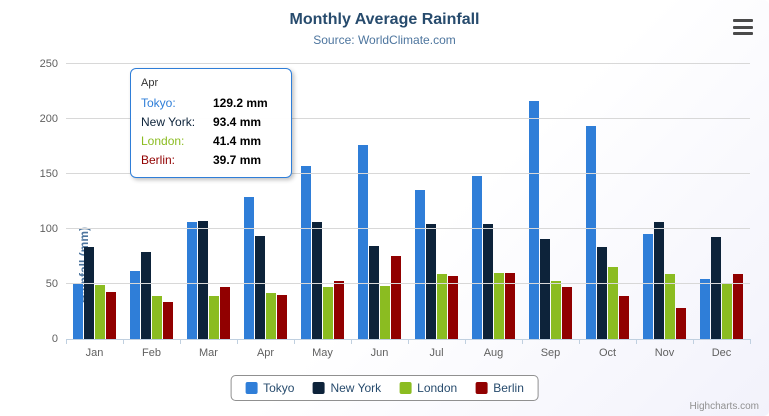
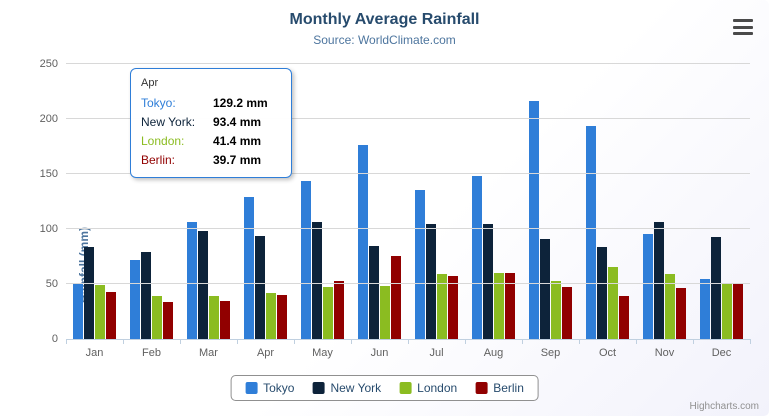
Tokyo/Feb: 62 -> 72
New York/Mar: 107 -> 98
Berlin/Mar: 47 -> 34
Tokyo/May: 157 -> 144
Berlin/Nov: 28 -> 47
Berlin/Dec: 59 -> 51
